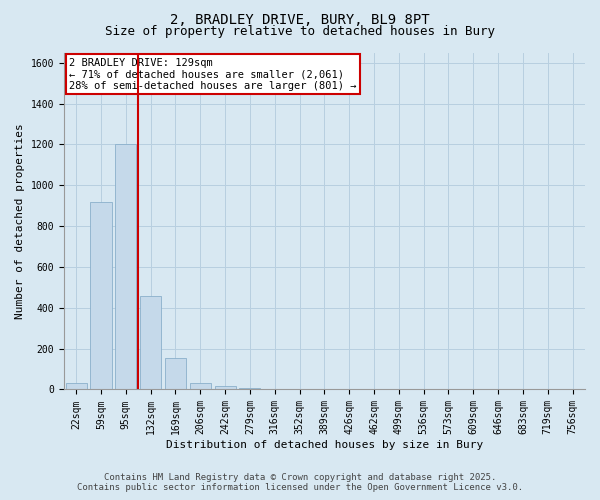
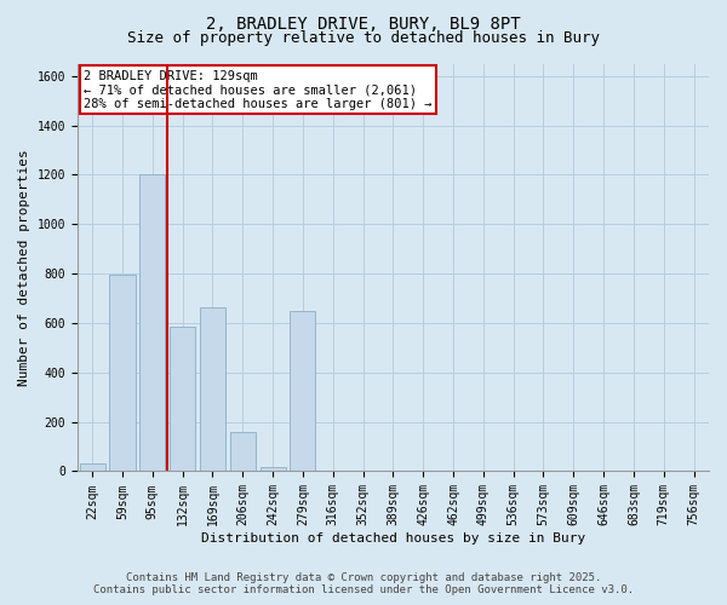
59sqm: 920 -> 795
132sqm: 460 -> 585
169sqm: 155 -> 665
206sqm: 30 -> 160
279sqm: 5 -> 650
